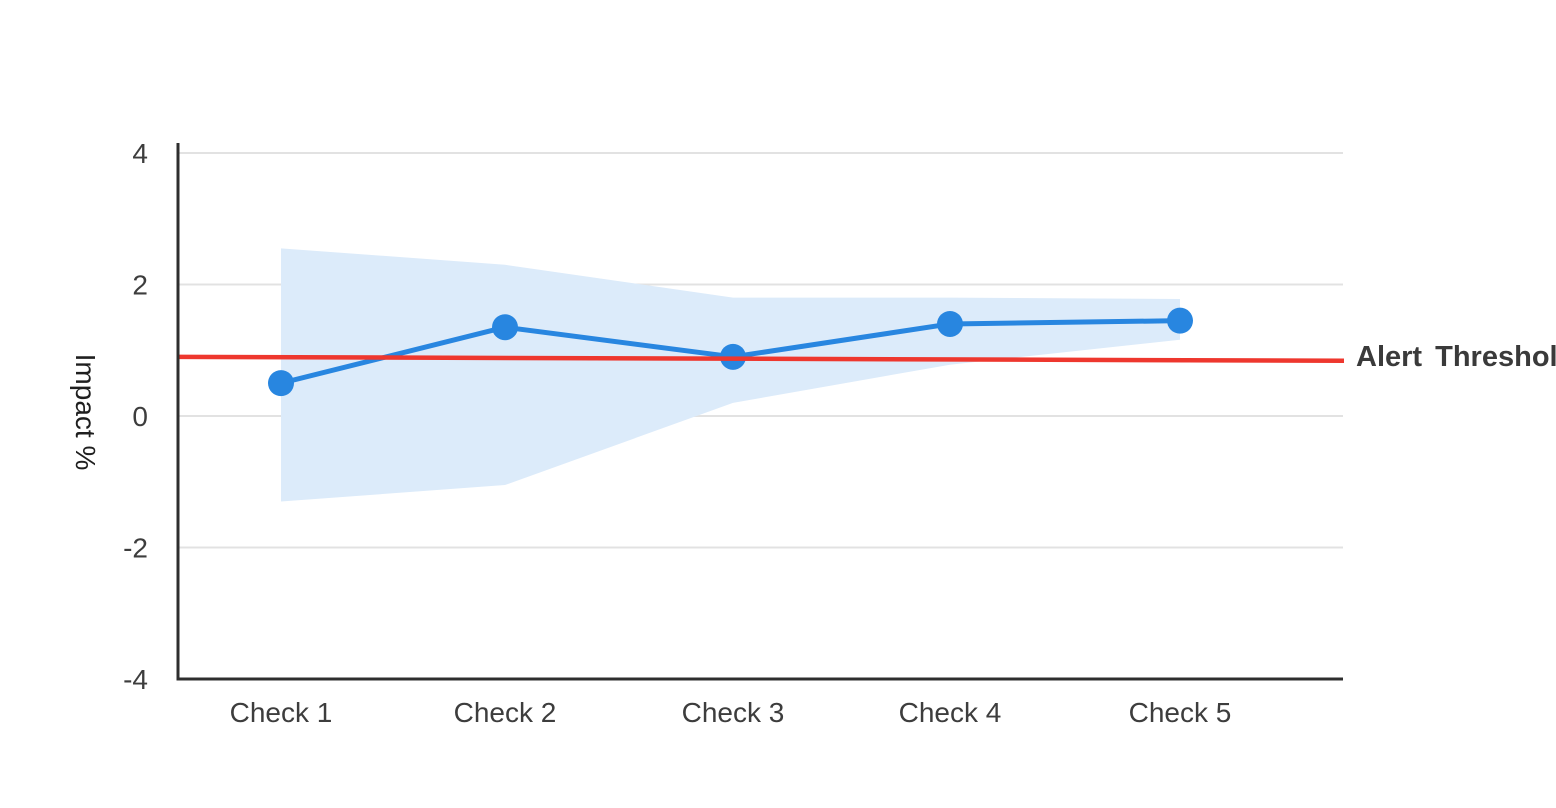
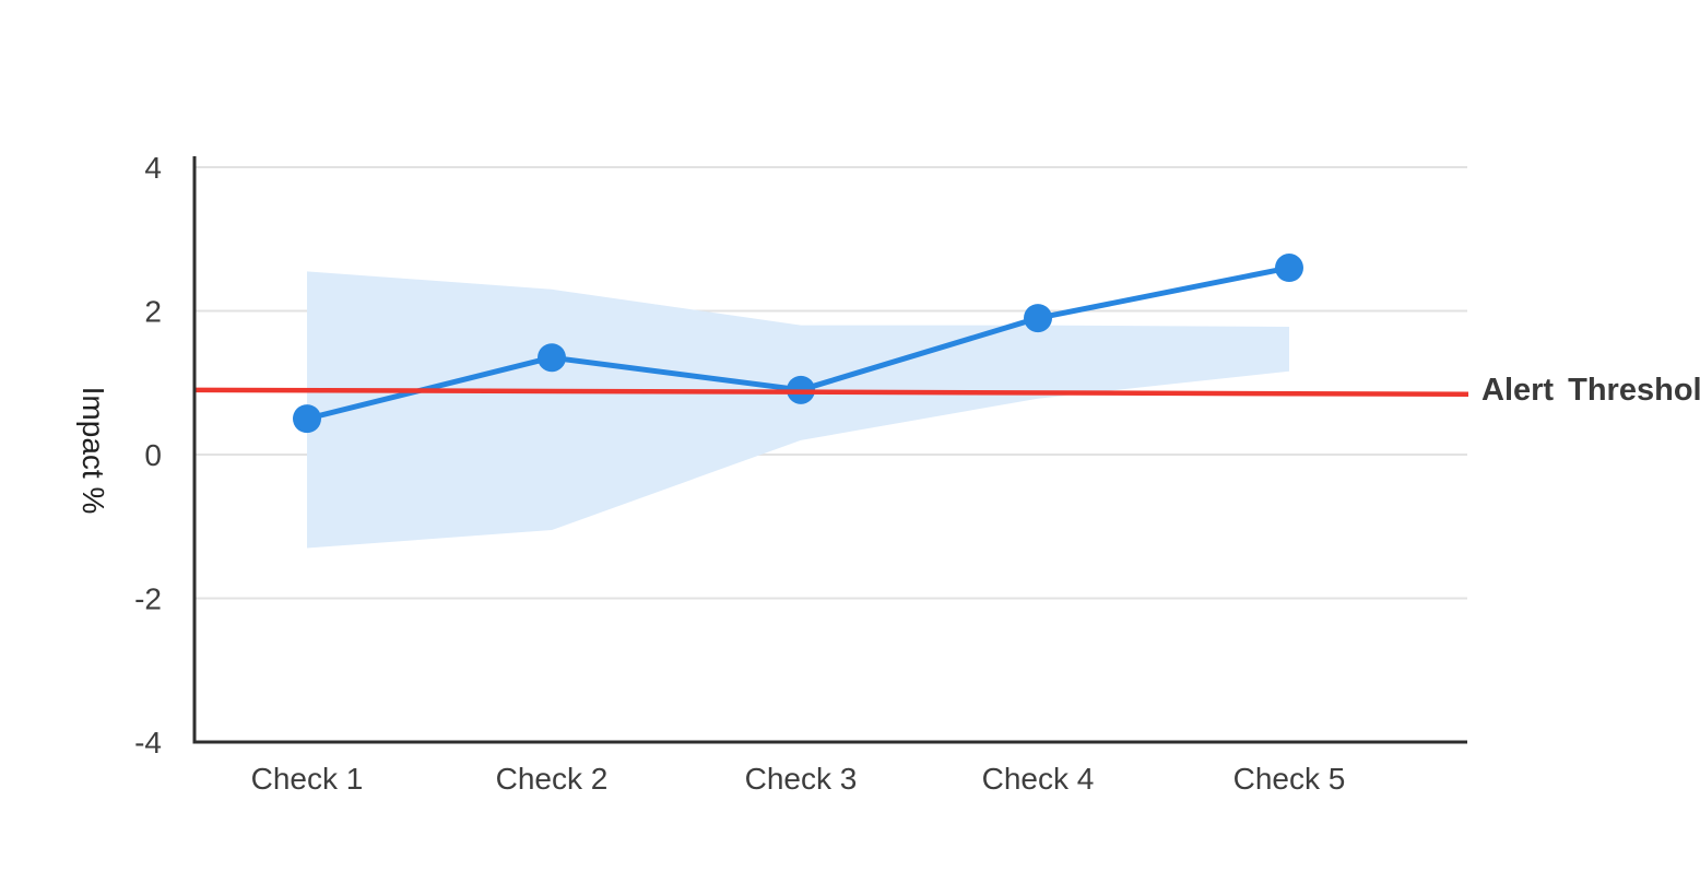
Check 4: 1.4 -> 1.9
Check 5: 1.4 -> 2.6
